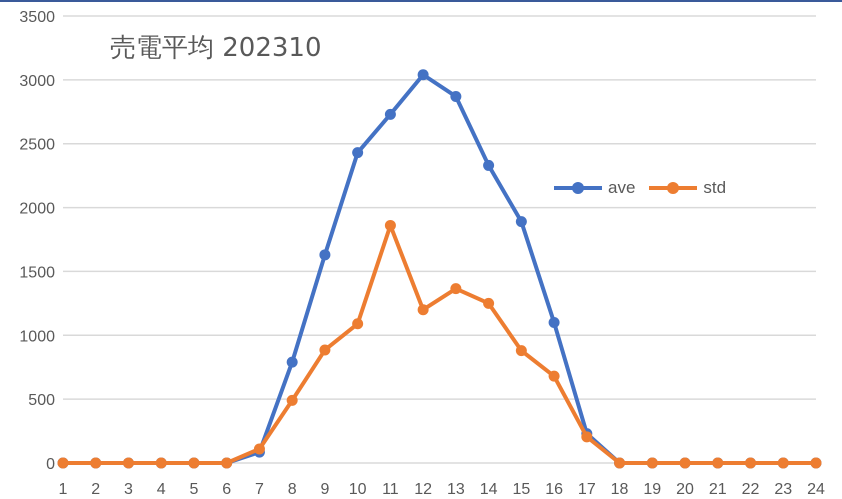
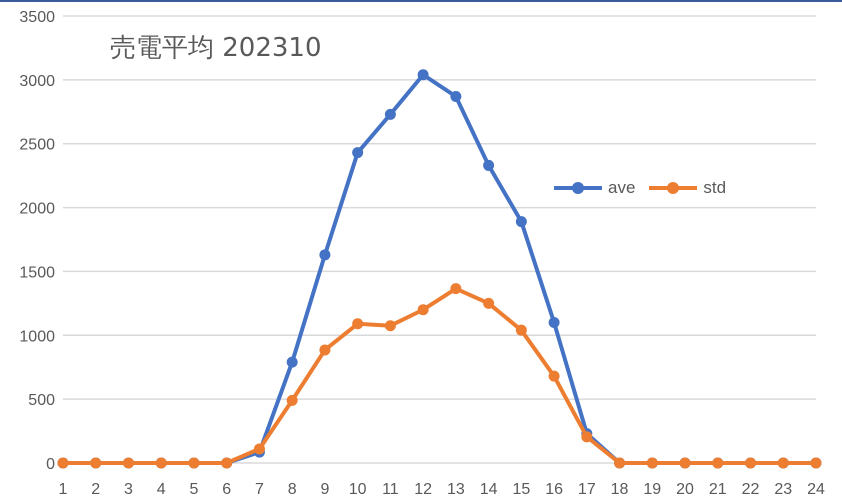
std/11: 1860 -> 1080
std/15: 880 -> 1040
